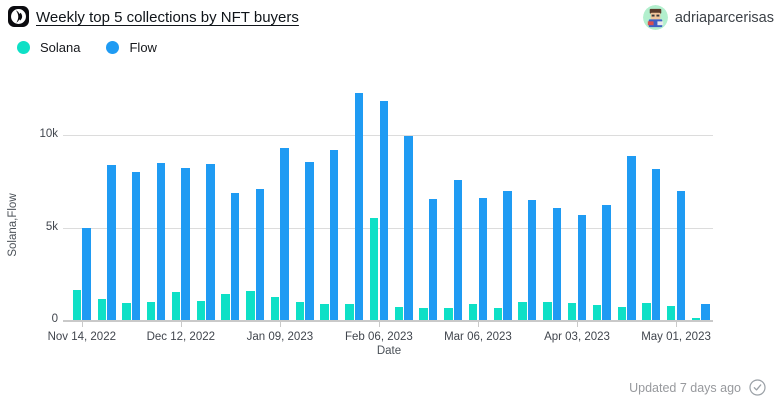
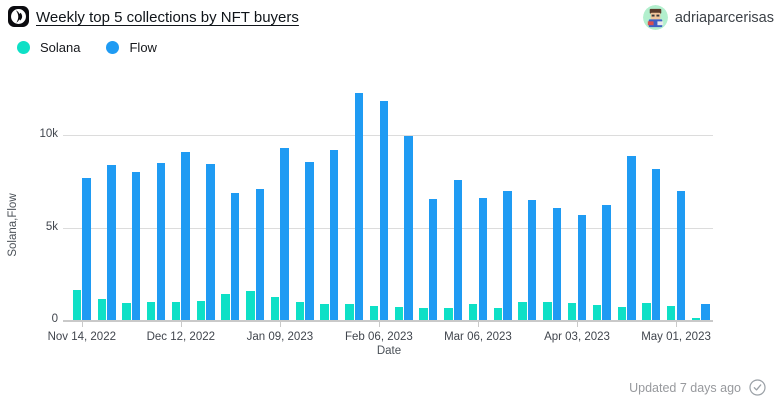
Flow/Nov 14, 2022: 5.0k -> 7.7k
Solana/Dec 12, 2022: 1.5k -> 1.0k
Flow/Dec 12, 2022: 8.2k -> 9.1k
Solana/Feb 06, 2023: 5.5k -> 0.8k
